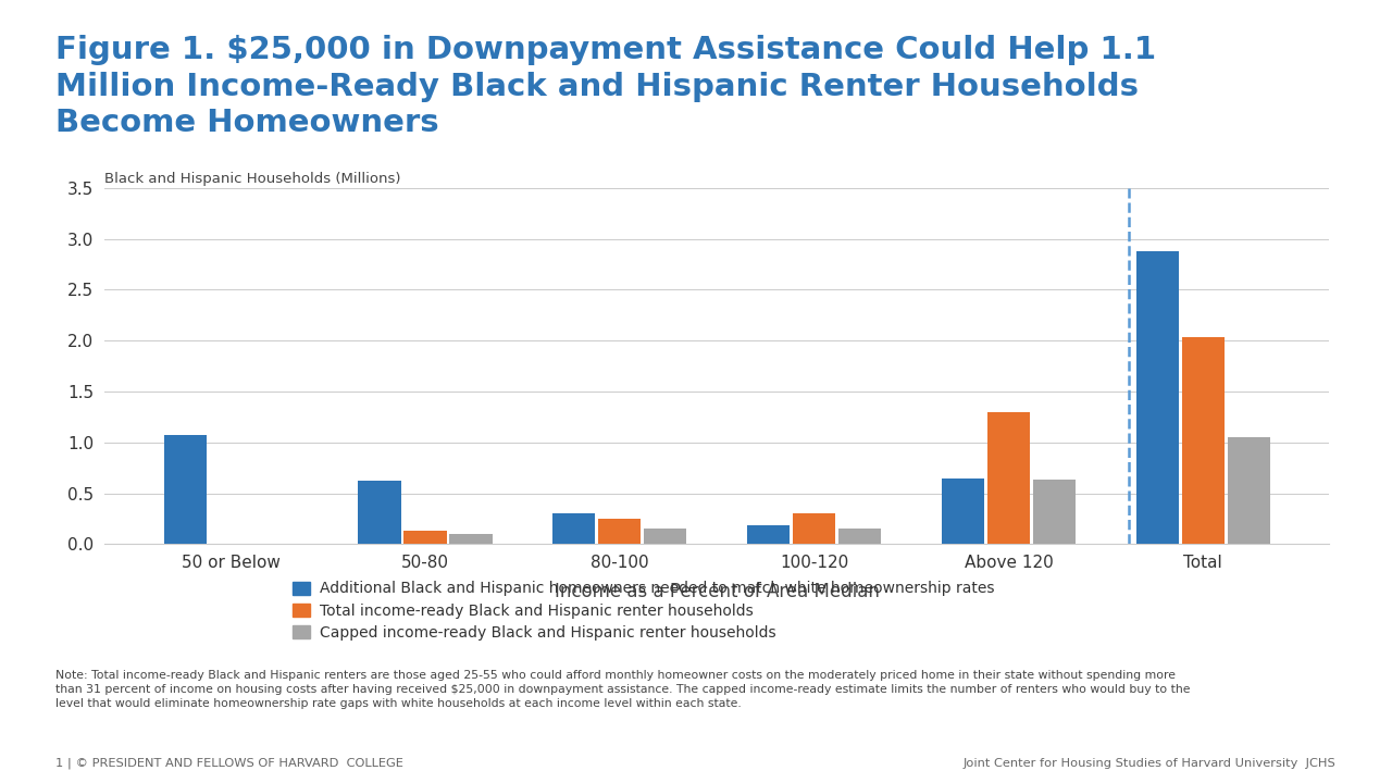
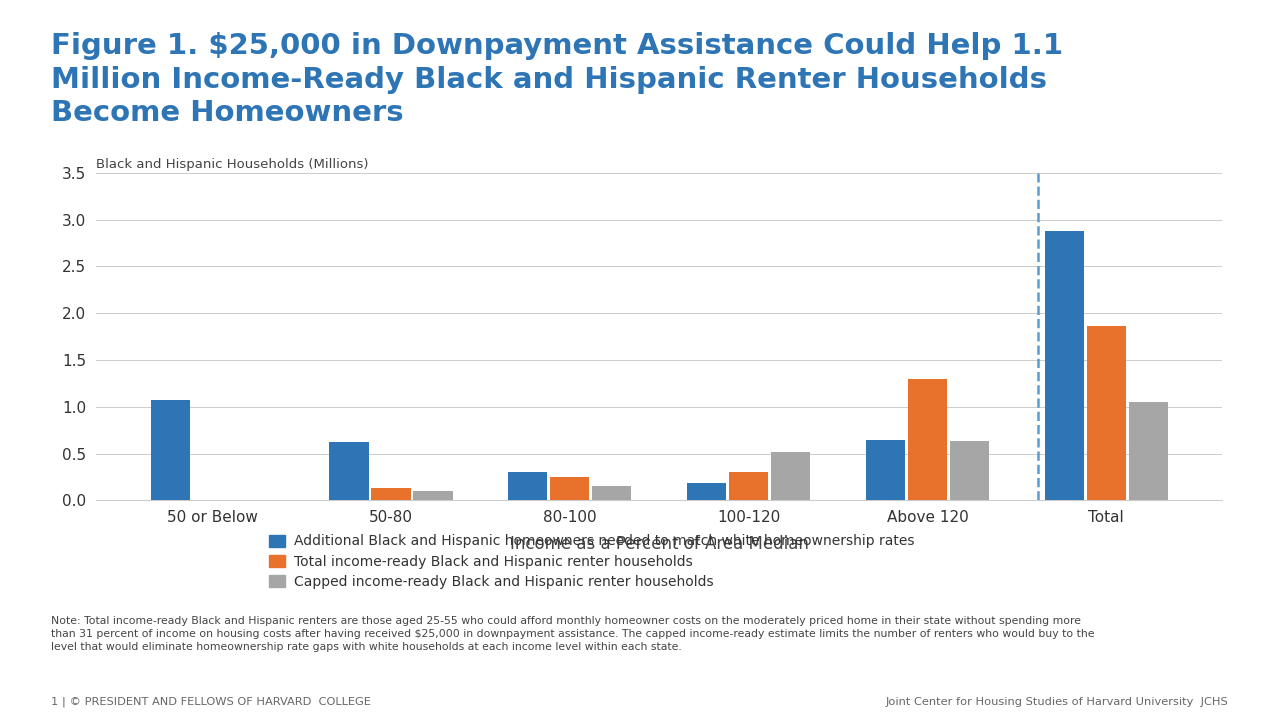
Capped income-ready Black and Hispanic renter households/100-120: 0.15 -> 0.52
Total income-ready Black and Hispanic renter households/Total: 2.03 -> 1.86
